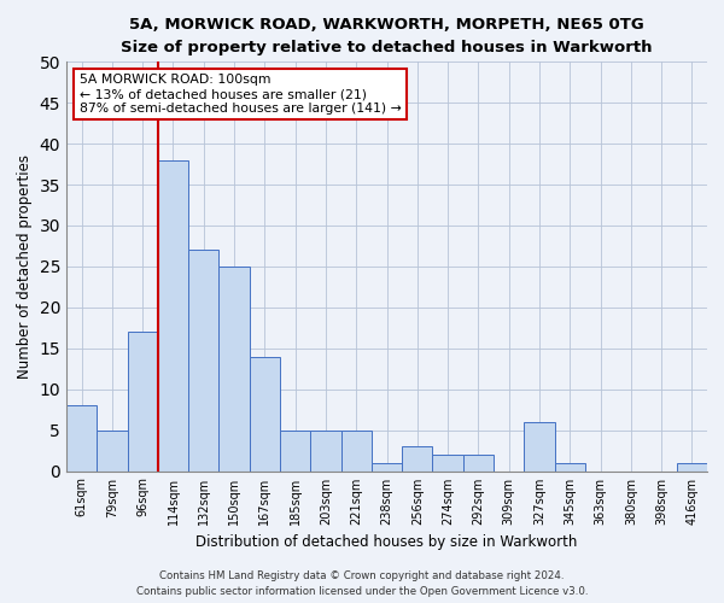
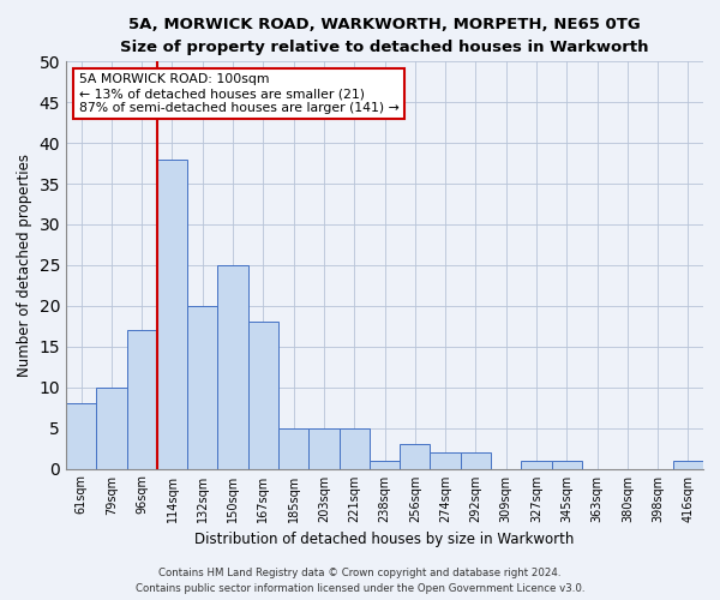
79sqm: 5 -> 10
132sqm: 27 -> 20
167sqm: 14 -> 18
327sqm: 6 -> 1
